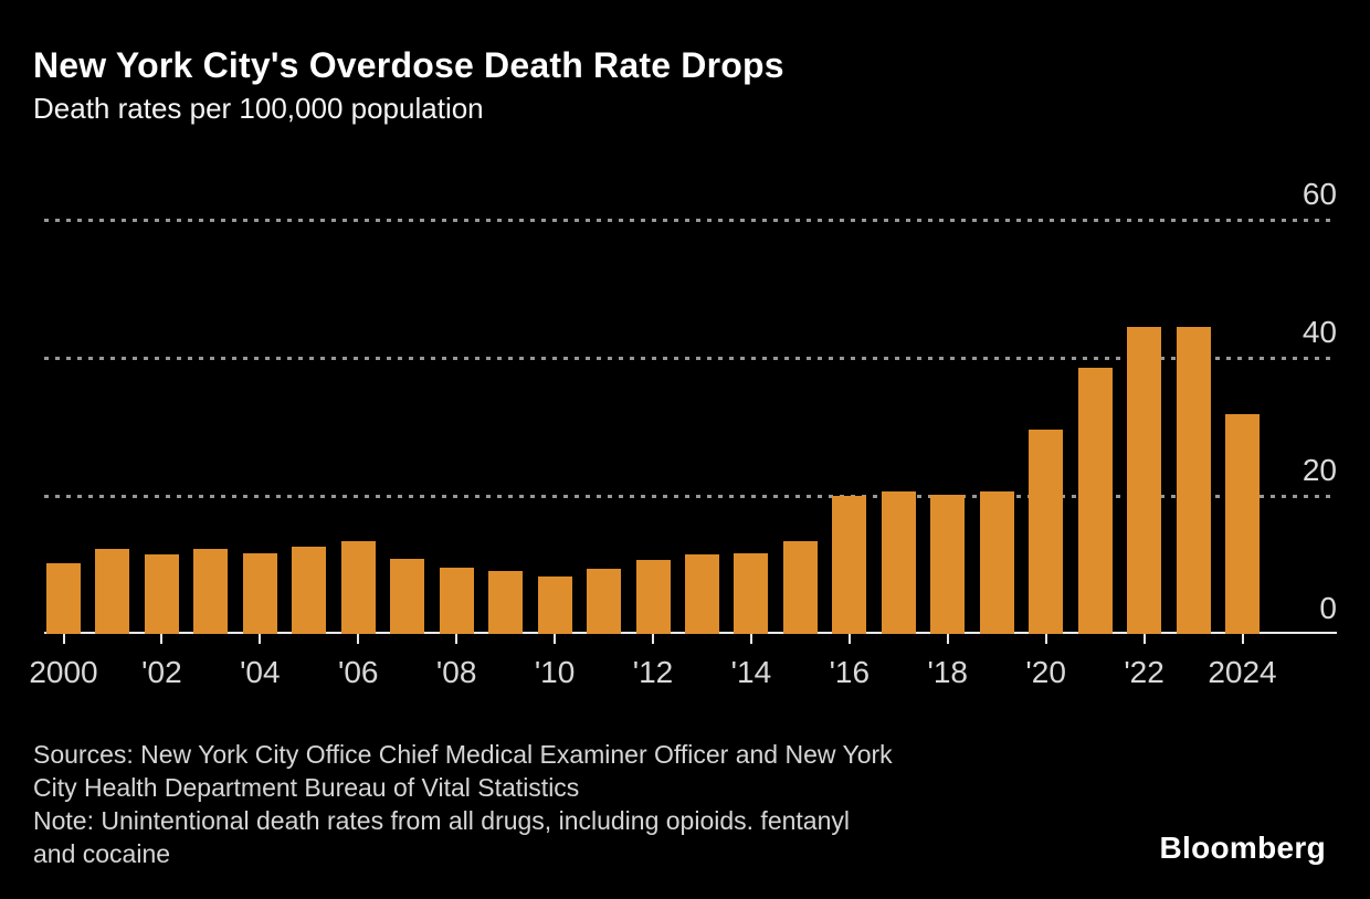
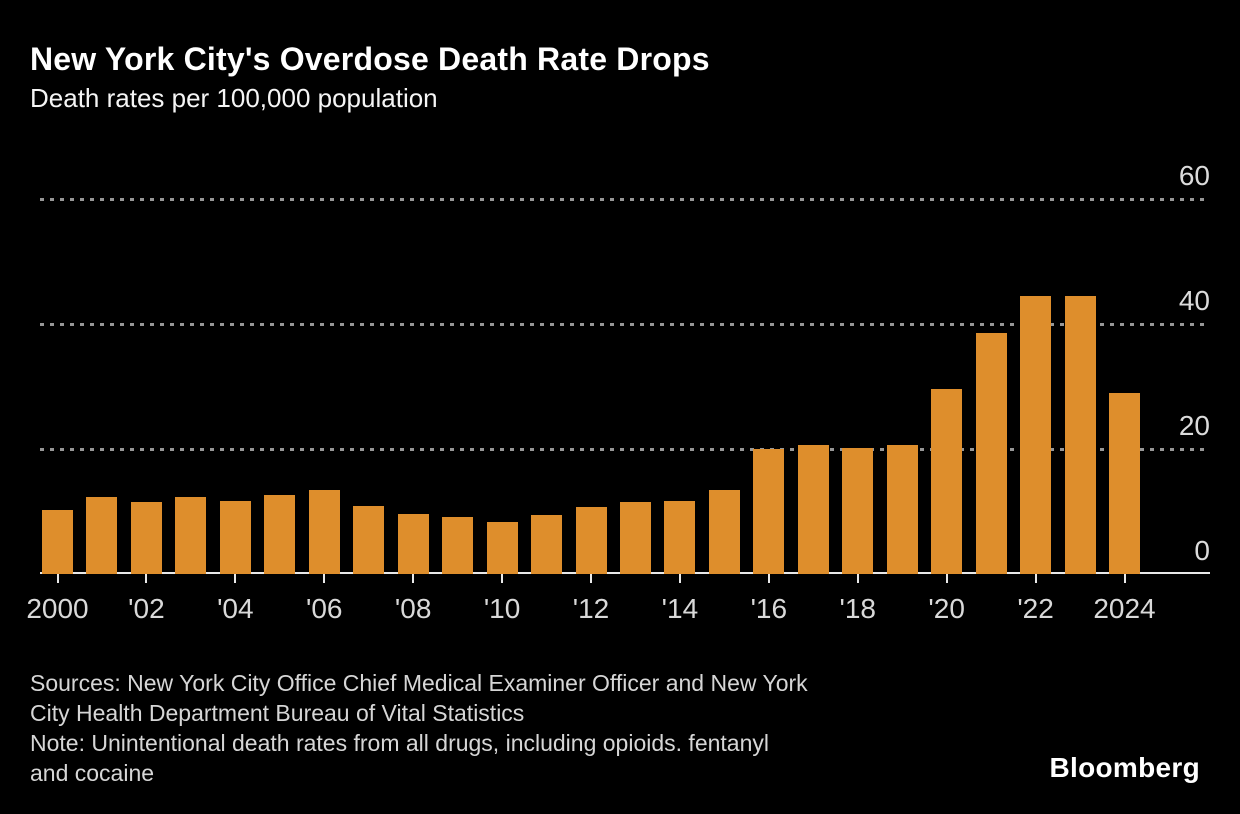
2024: 32 -> 29
